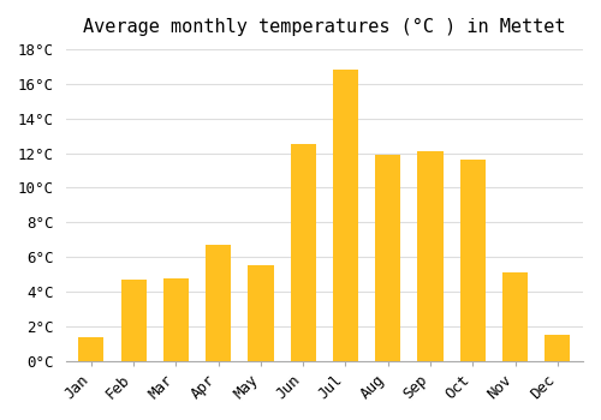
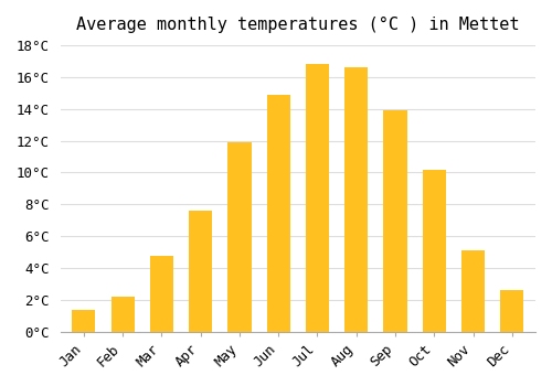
Feb: 4.7°C -> 2.2°C
Apr: 6.7°C -> 7.6°C
May: 5.5°C -> 11.9°C
Jun: 12.5°C -> 14.9°C
Aug: 11.9°C -> 16.6°C
Sep: 12.1°C -> 13.9°C
Oct: 11.6°C -> 10.2°C
Dec: 1.5°C -> 2.6°C
